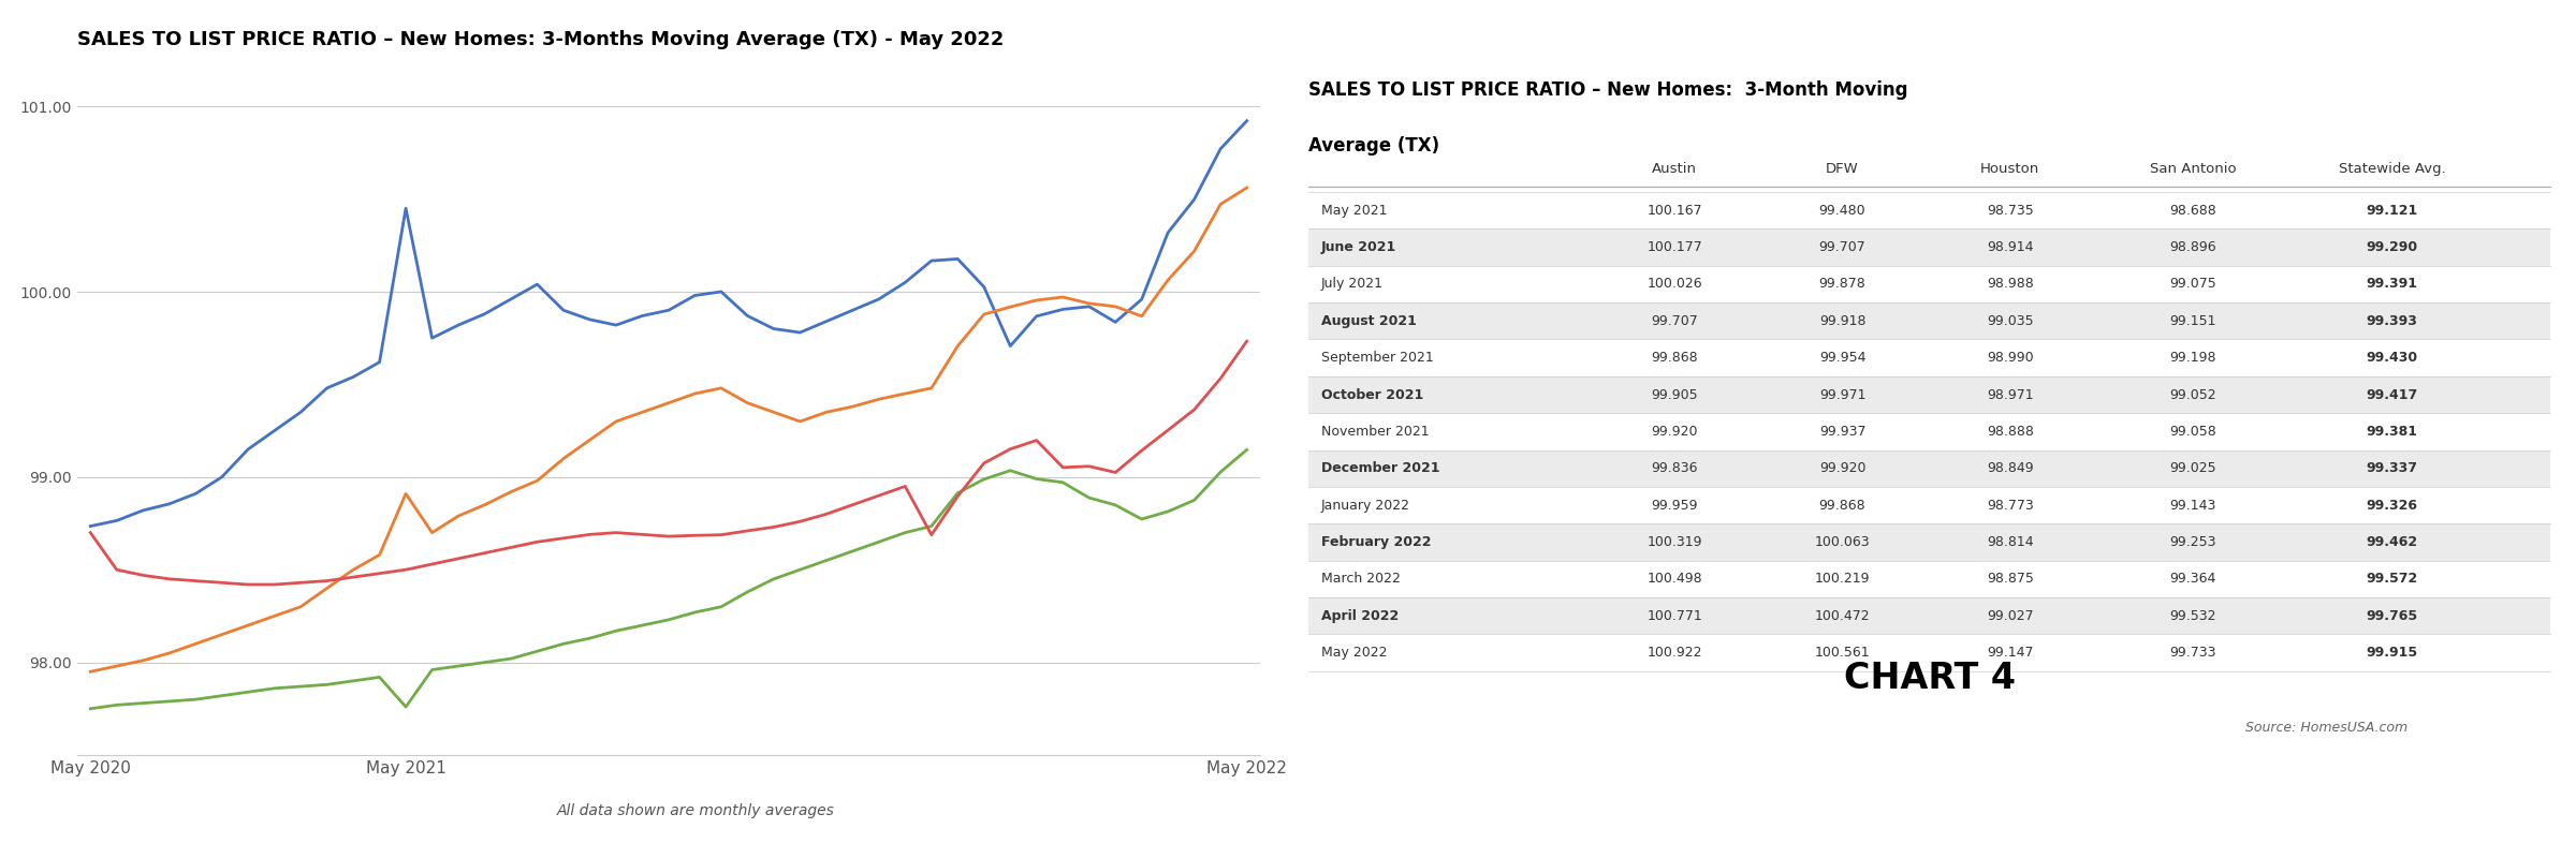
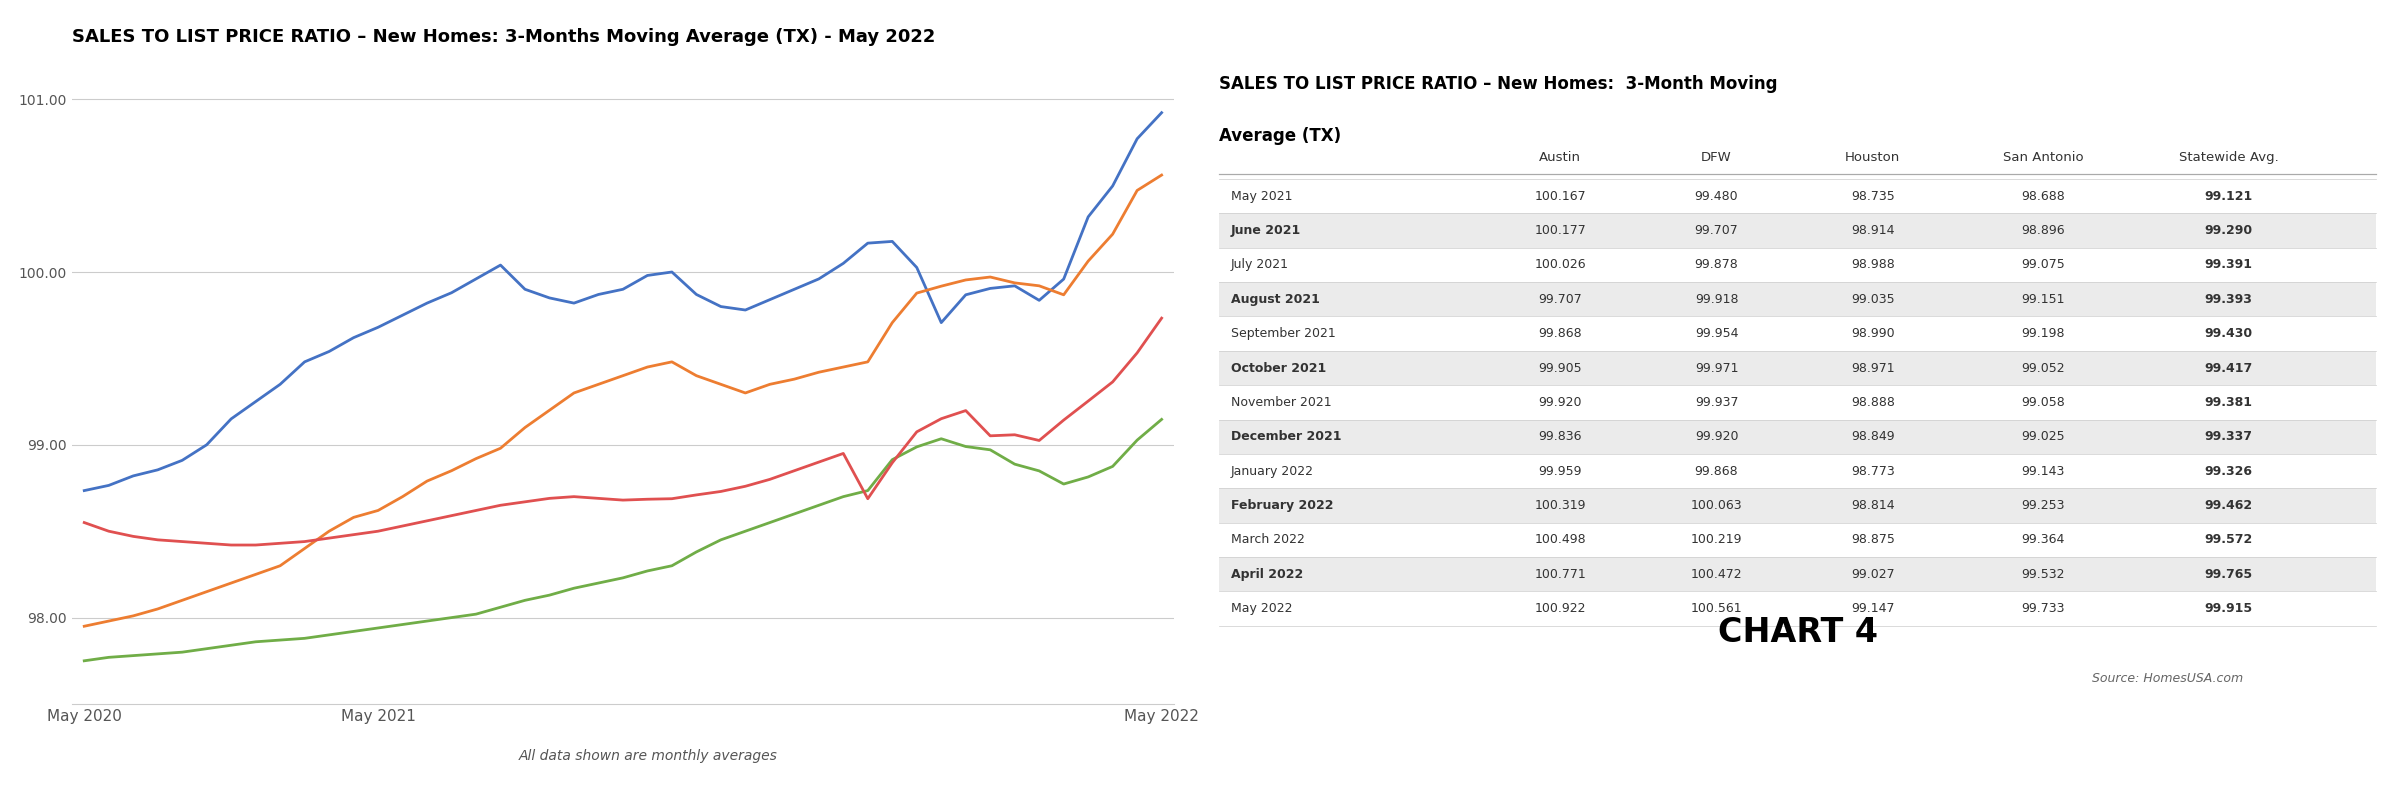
San Antonio/May 2020: 98.70 -> 98.55
Austin/May 2021: 100.45 -> 99.68
DFW/May 2021: 98.91 -> 98.62
Houston/May 2021: 97.76 -> 97.94
